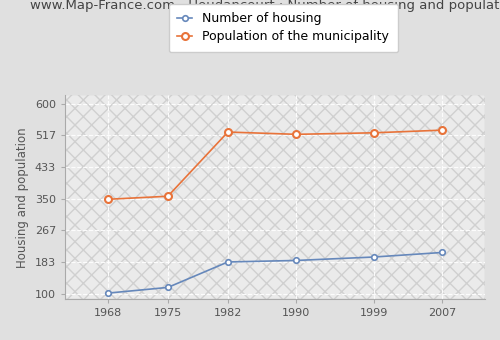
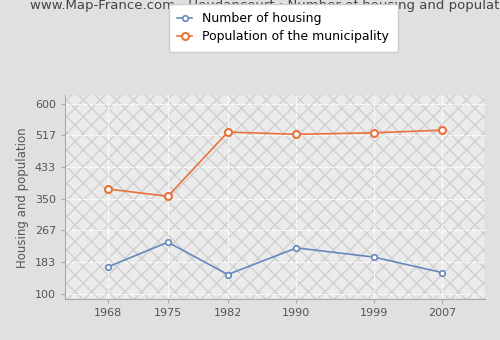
Number of housing/1968: 101 -> 170
Population of the municipality/1968: 348 -> 375
Number of housing/1975: 116 -> 235
Number of housing/1982: 183 -> 150
Number of housing/1990: 187 -> 220
Number of housing/2007: 208 -> 155
